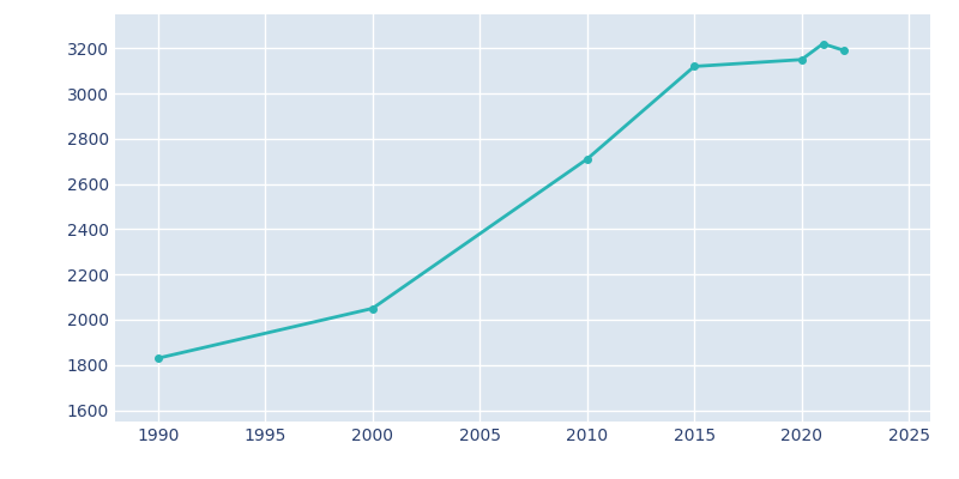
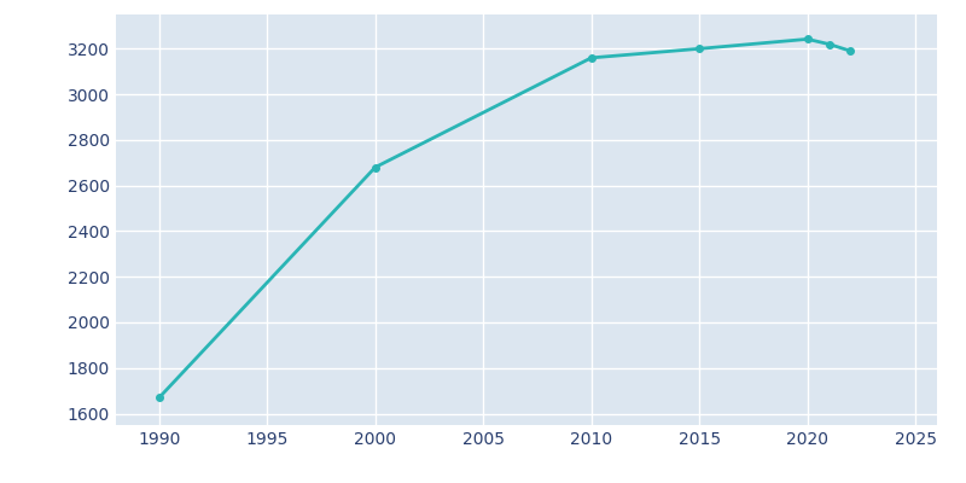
1990: 1830 -> 1670
2000: 2050 -> 2680
2010: 2710 -> 3160
2015: 3120 -> 3200
2020: 3150 -> 3240
